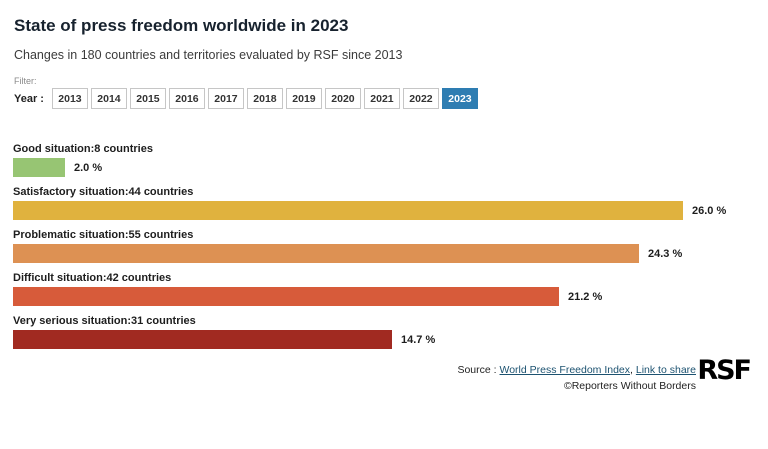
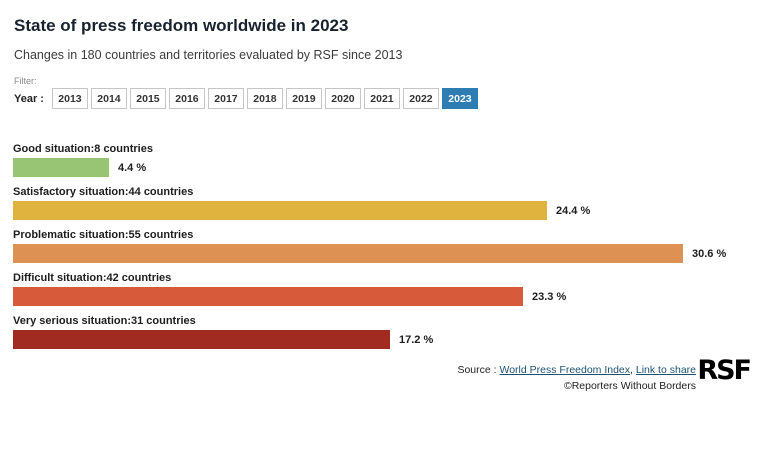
Good situation:8 countries: 2.0 -> 4.4
Satisfactory situation:44 countries: 26.0 -> 24.4
Problematic situation:55 countries: 24.3 -> 30.6
Difficult situation:42 countries: 21.2 -> 23.3
Very serious situation:31 countries: 14.7 -> 17.2
